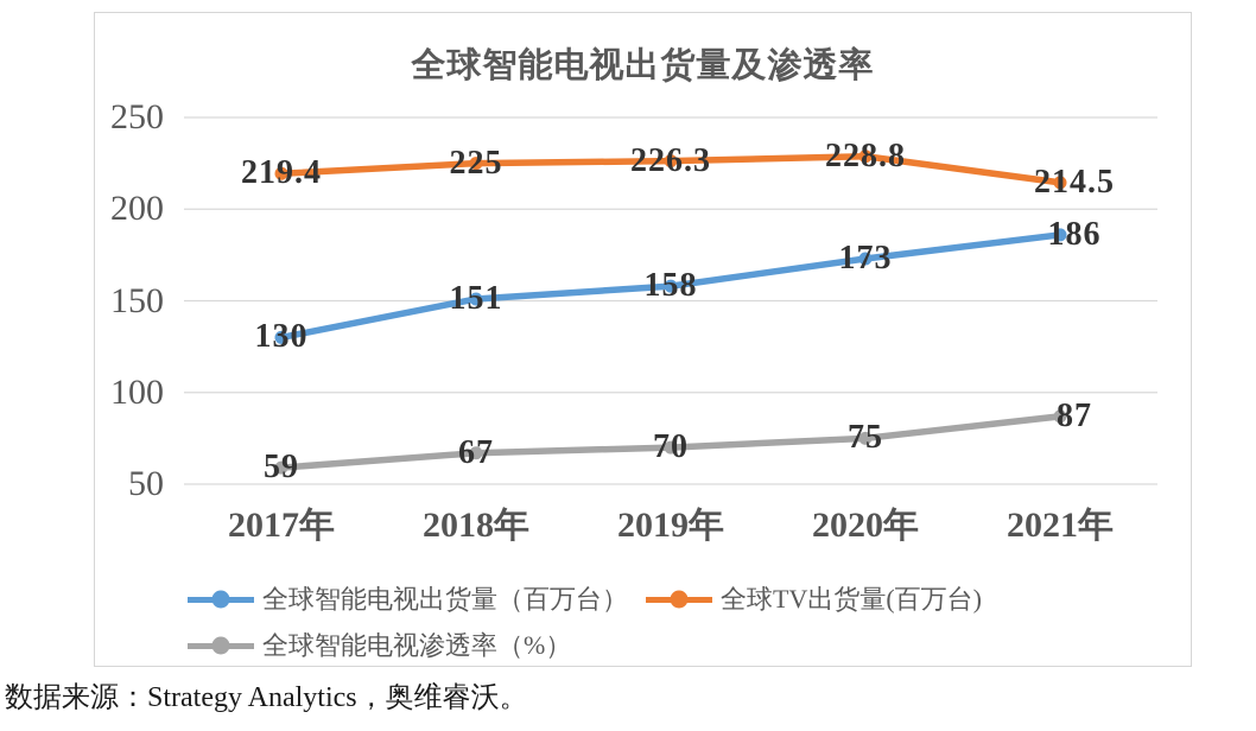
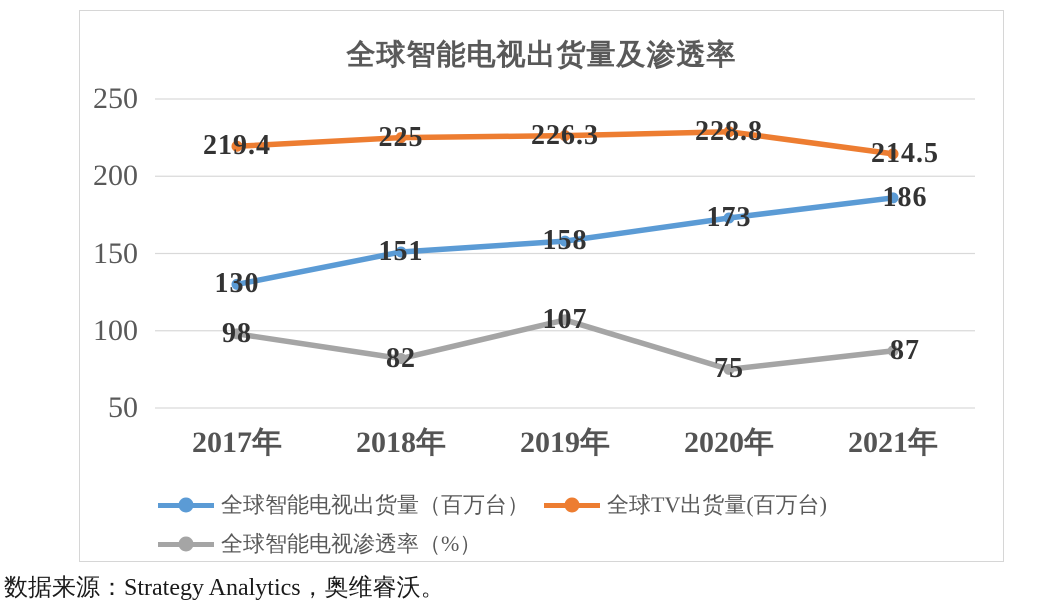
全球智能电视渗透率（%）/2017年: 59 -> 98
全球智能电视渗透率（%）/2018年: 67 -> 82
全球智能电视渗透率（%）/2019年: 70 -> 107
